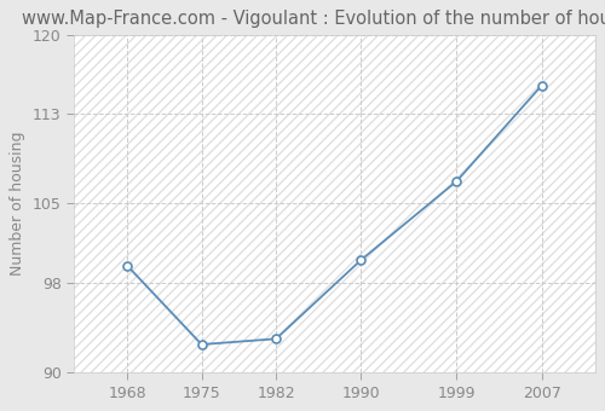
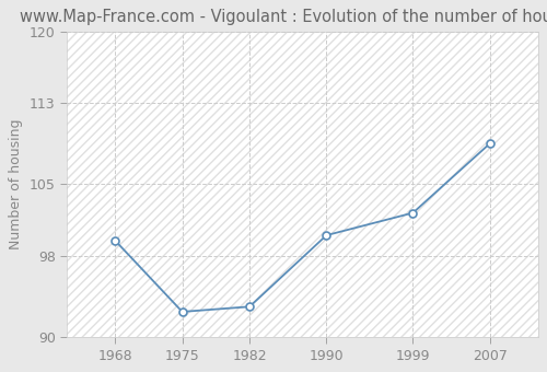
1999: 107.0 -> 102.2
2007: 115.5 -> 109.0
